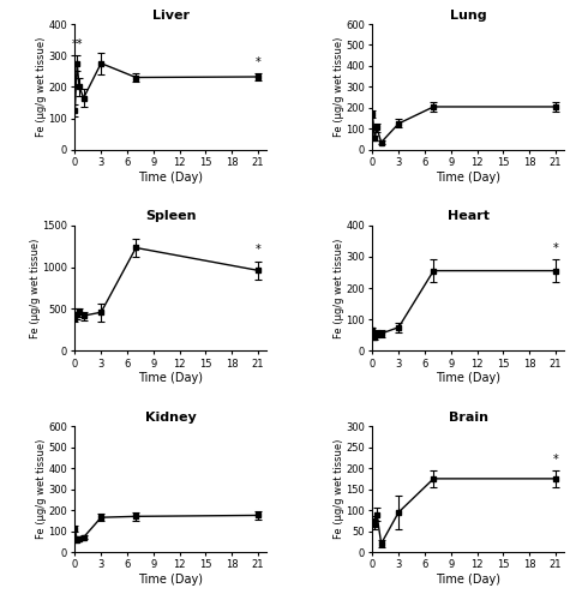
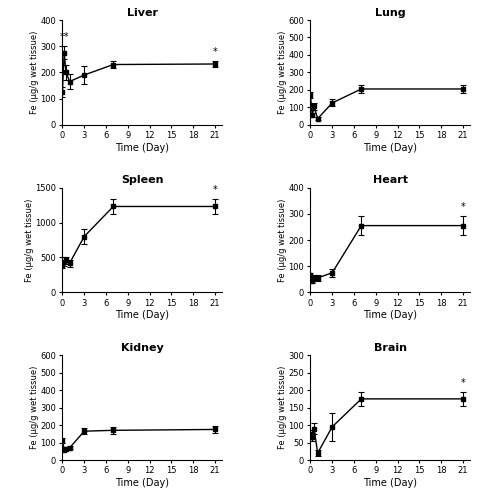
Liver/3: 275 -> 190
Spleen/3: 460 -> 800
Spleen/21: 960 -> 1230
